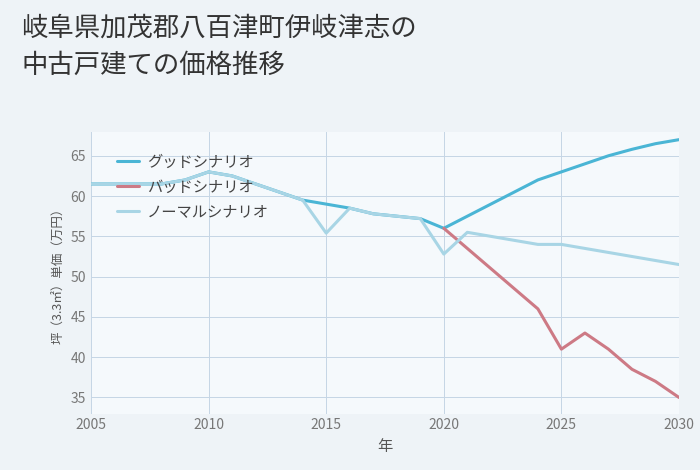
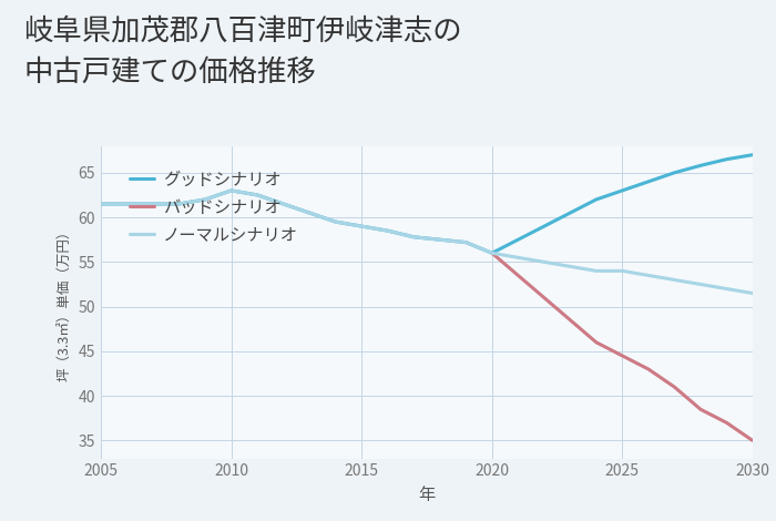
ノーマルシナリオ/2015: 55.4 -> 59.0
ノーマルシナリオ/2020: 52.8 -> 56.0
バッドシナリオ/2025: 41.0 -> 44.5
